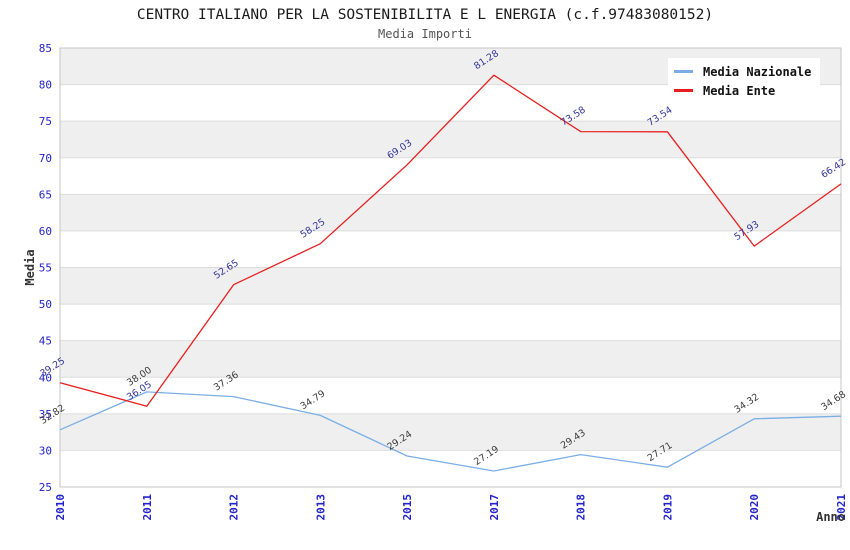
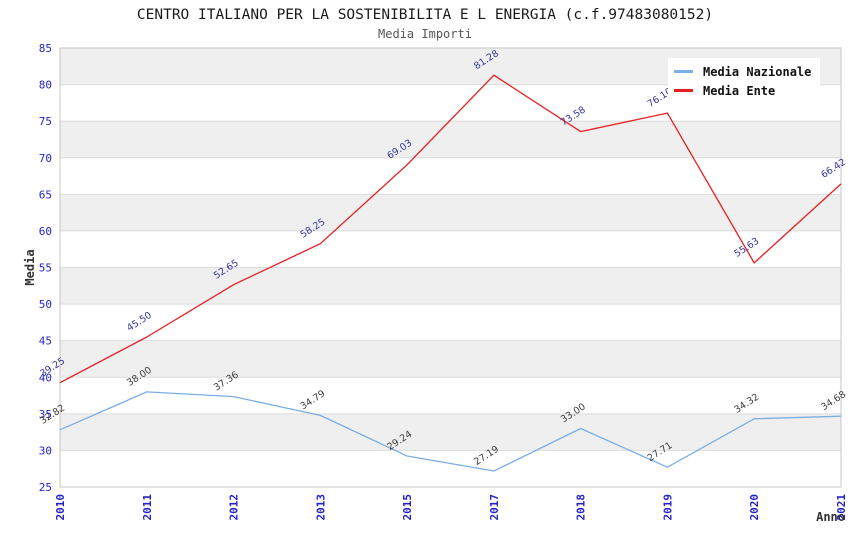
Media Ente/2011: 36.05 -> 45.50
Media Nazionale/2018: 29.43 -> 33.00
Media Ente/2019: 73.54 -> 76.10
Media Ente/2020: 57.93 -> 55.63
